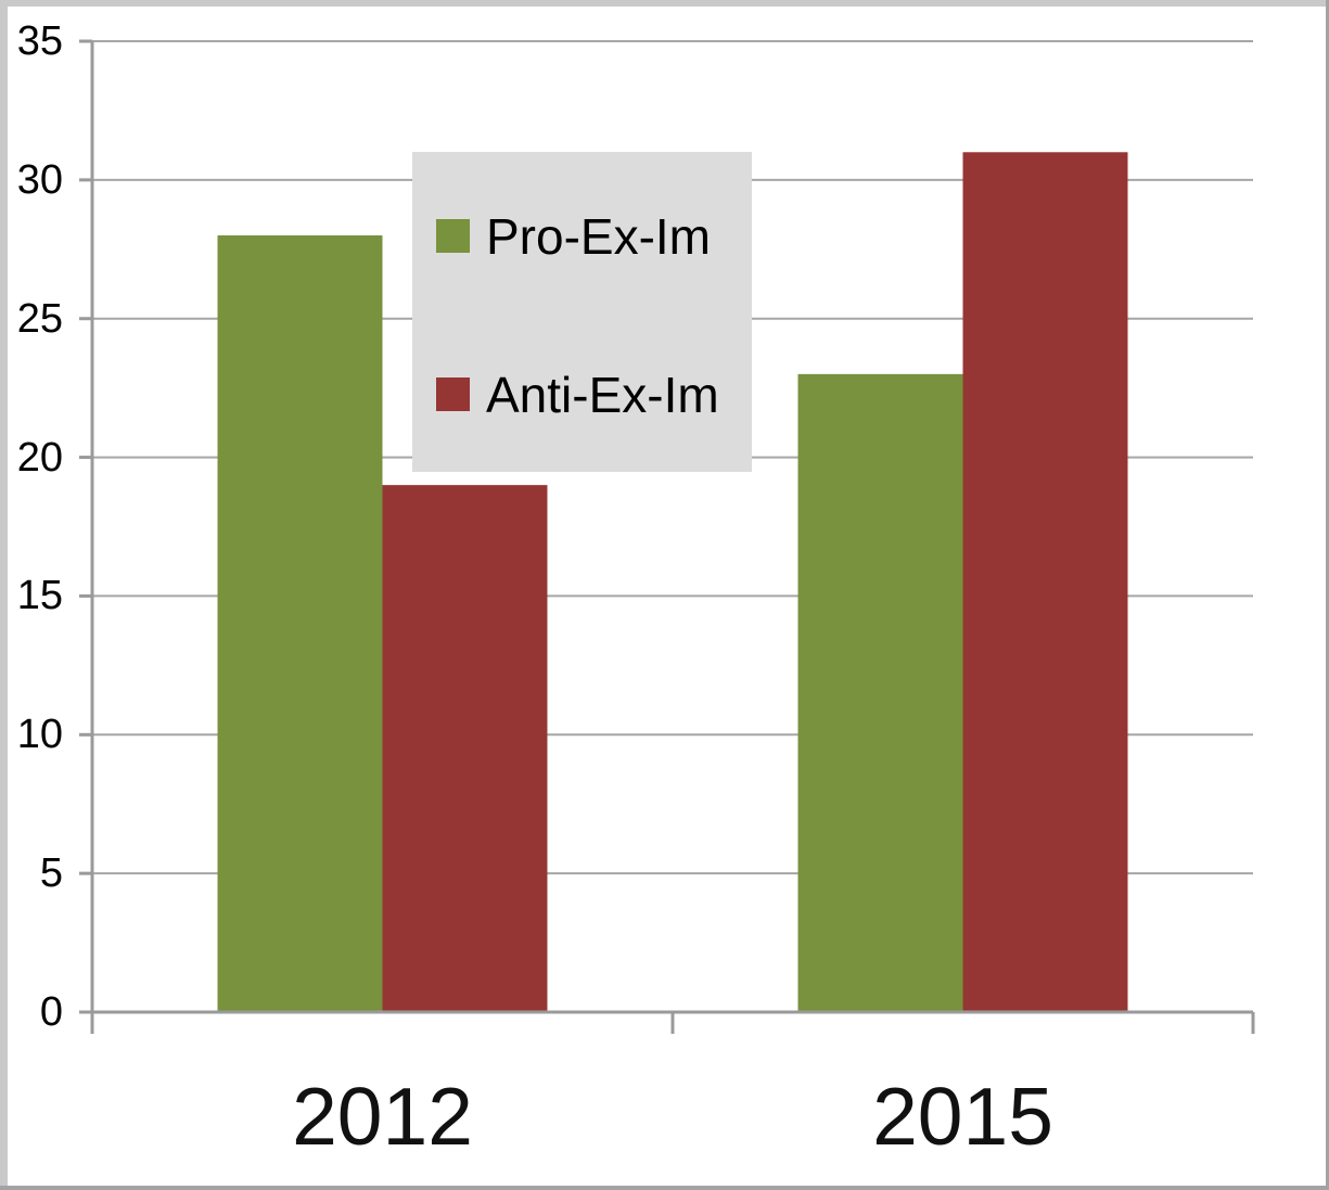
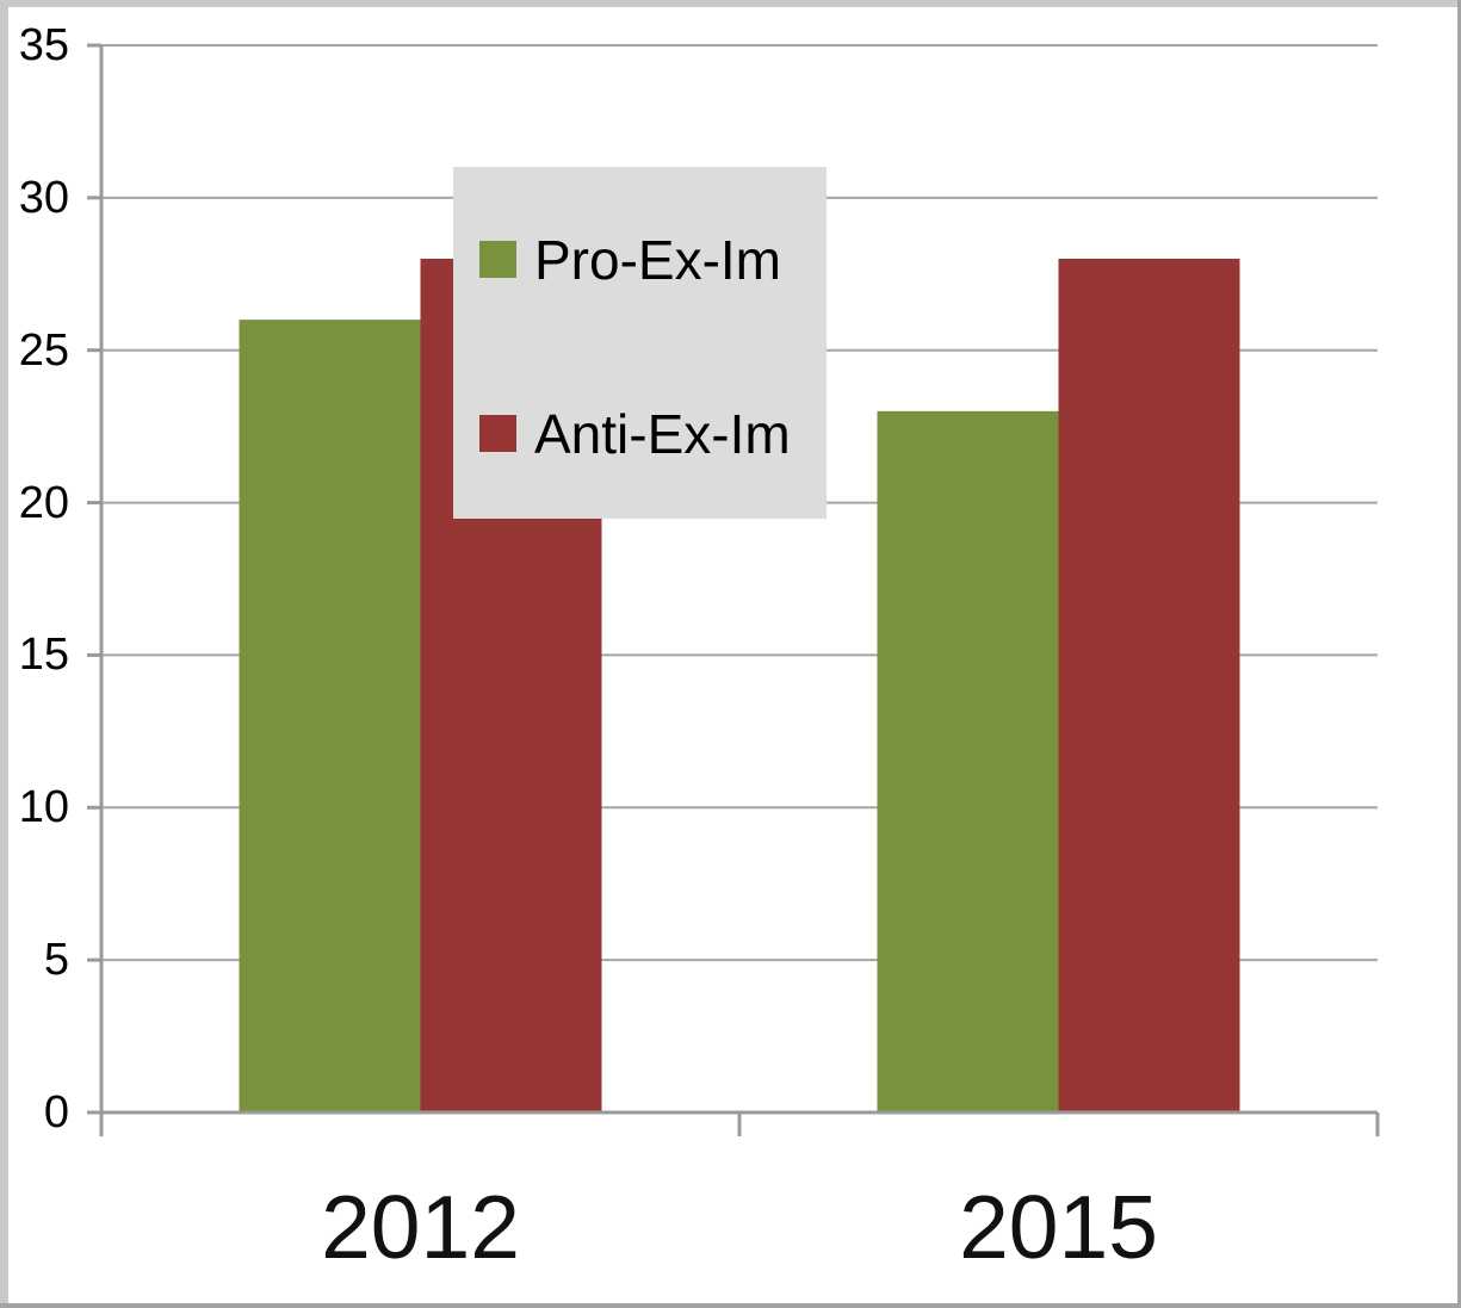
Pro-Ex-Im/2012: 28 -> 26
Anti-Ex-Im/2012: 19 -> 28
Anti-Ex-Im/2015: 31 -> 28
